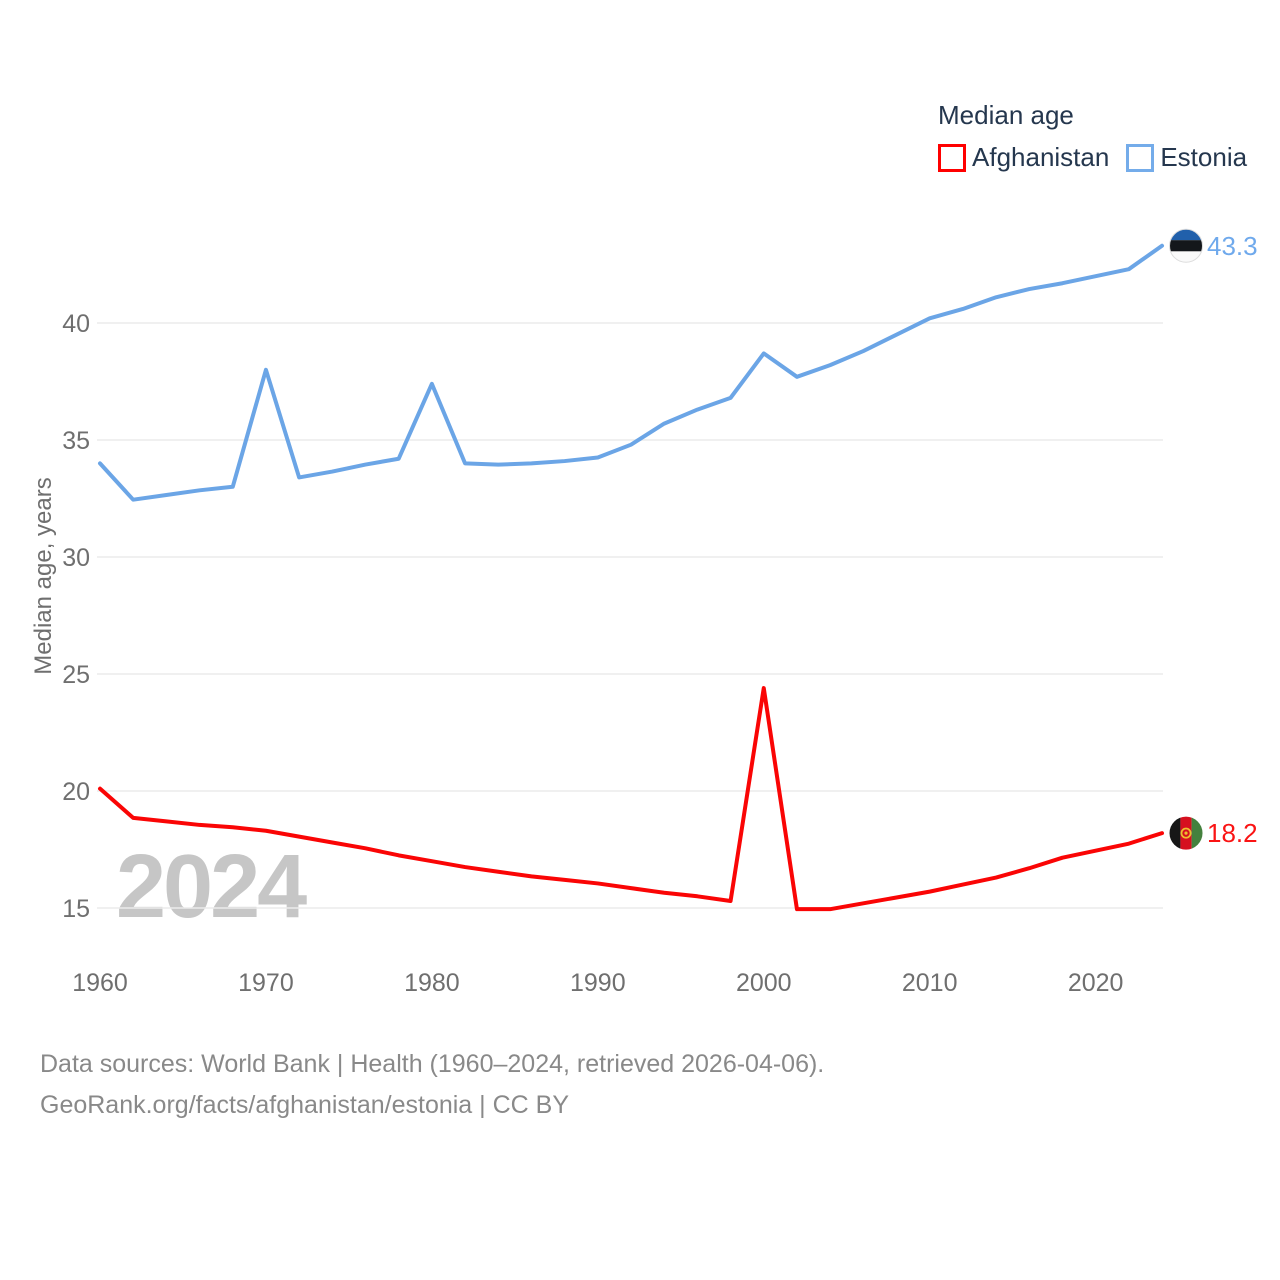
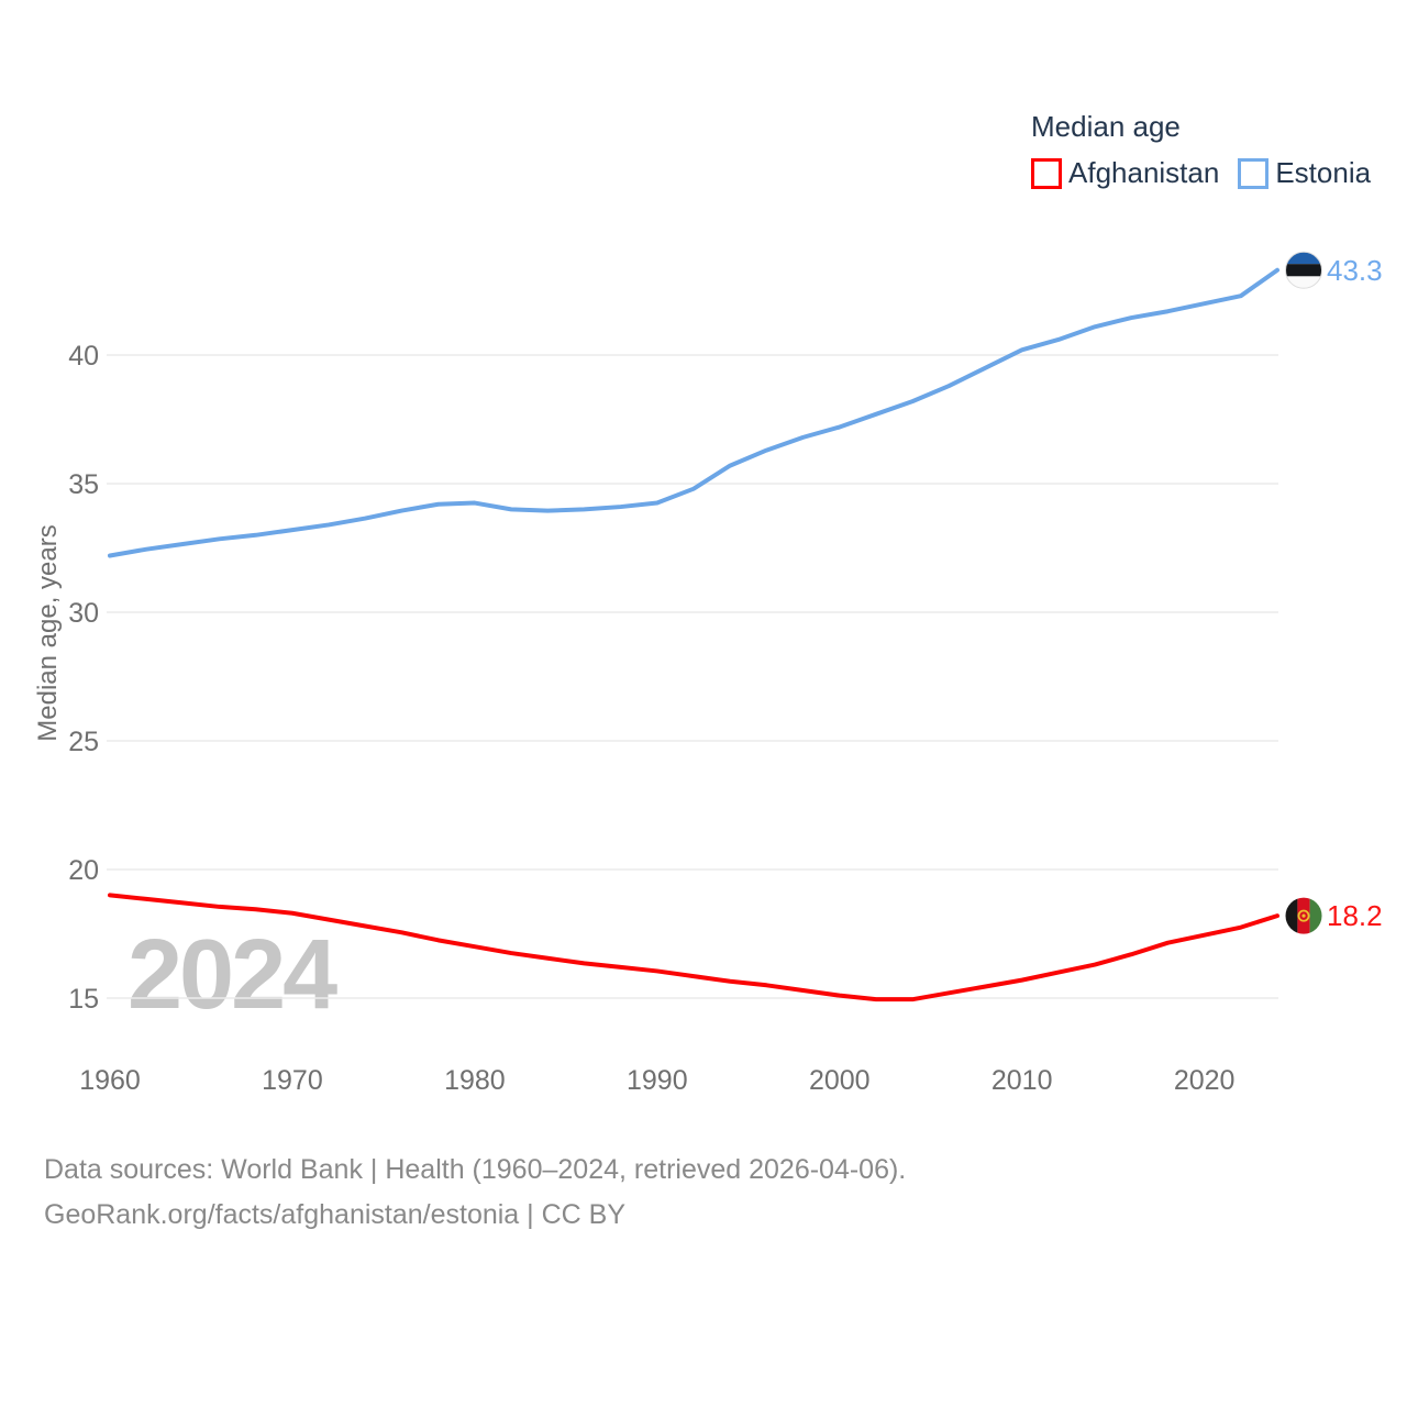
Afghanistan/1960: 20.1 -> 19.0
Estonia/1960: 34.0 -> 32.2
Estonia/1970: 38.0 -> 33.2
Estonia/1980: 37.4 -> 34.2
Afghanistan/2000: 24.4 -> 15.1
Estonia/2000: 38.7 -> 37.2
